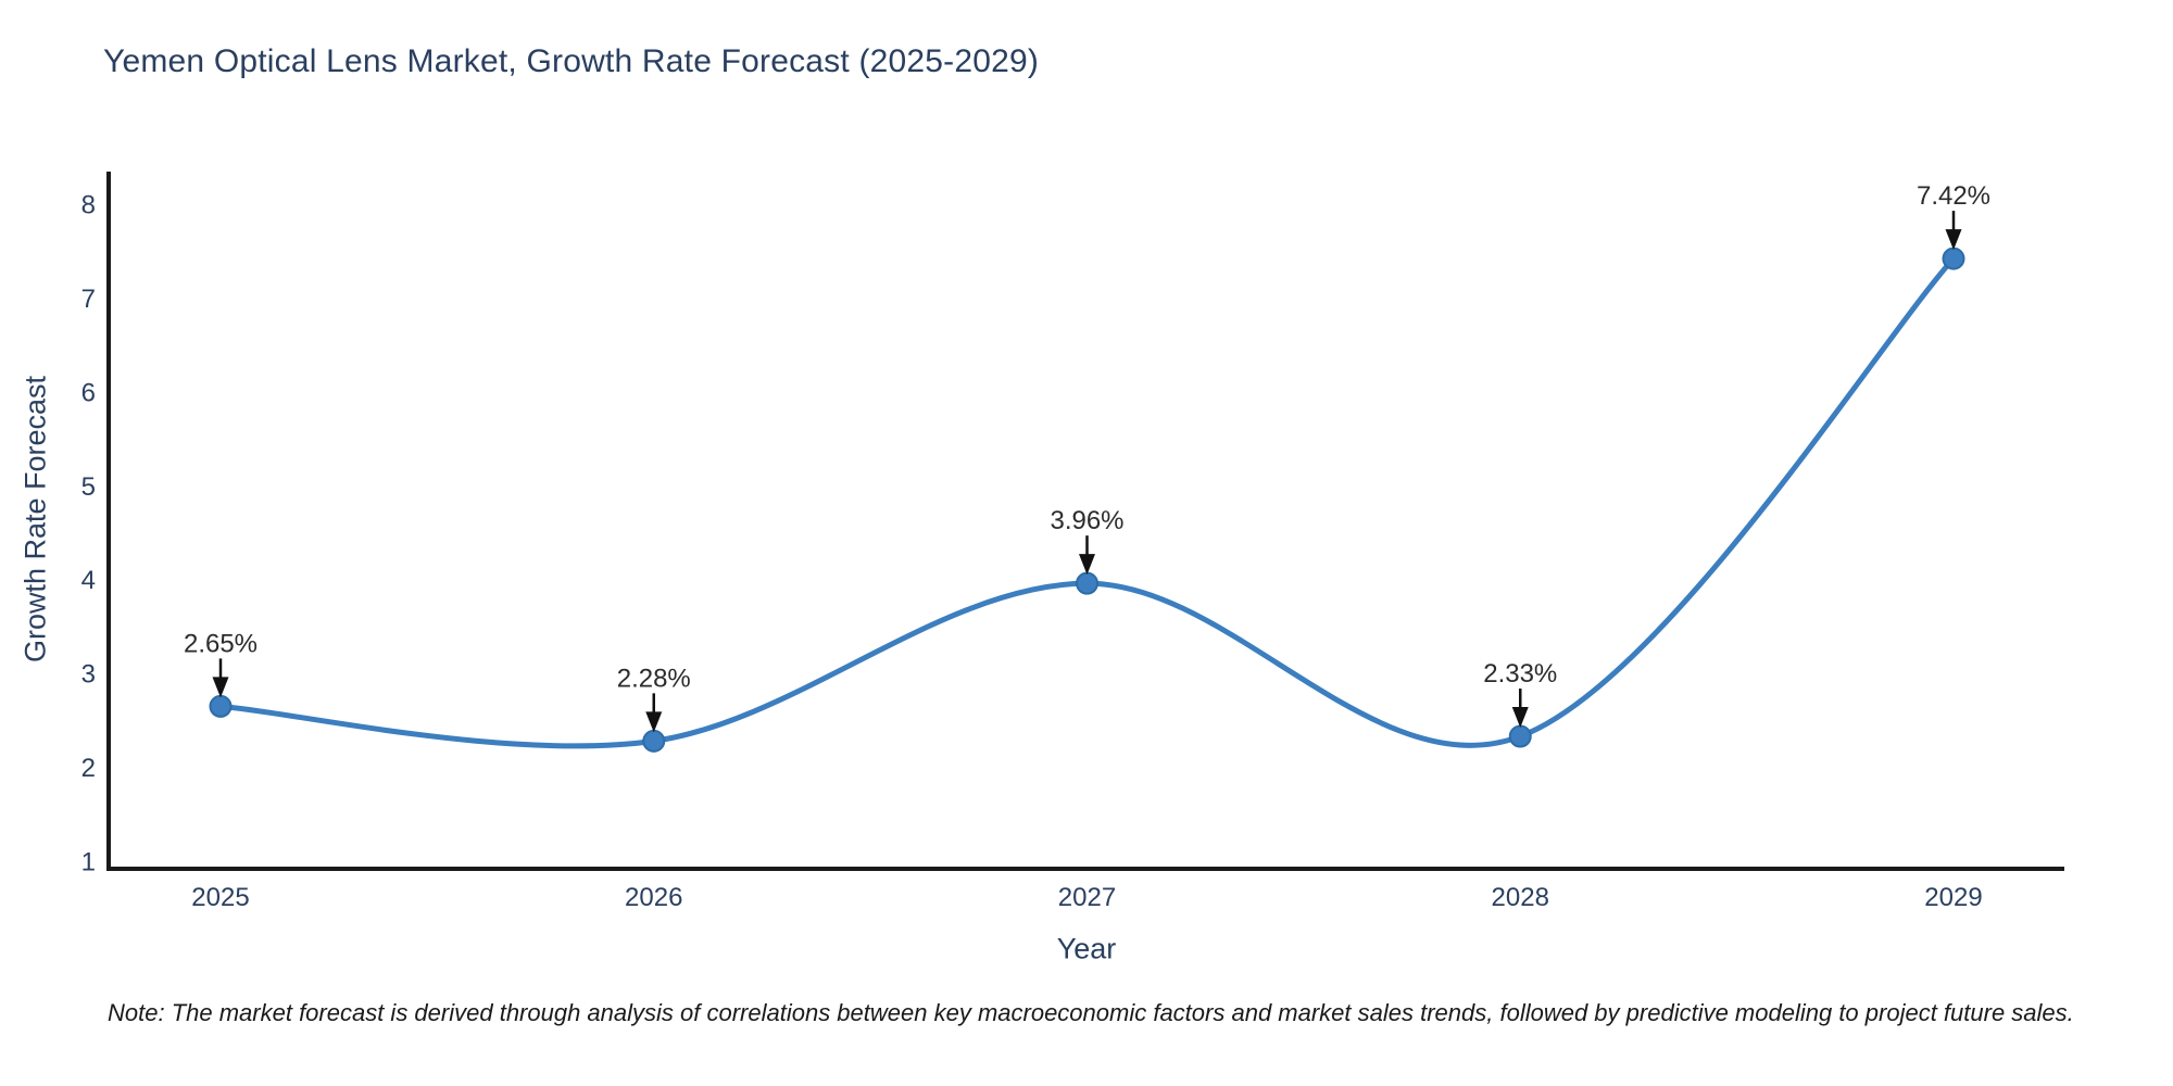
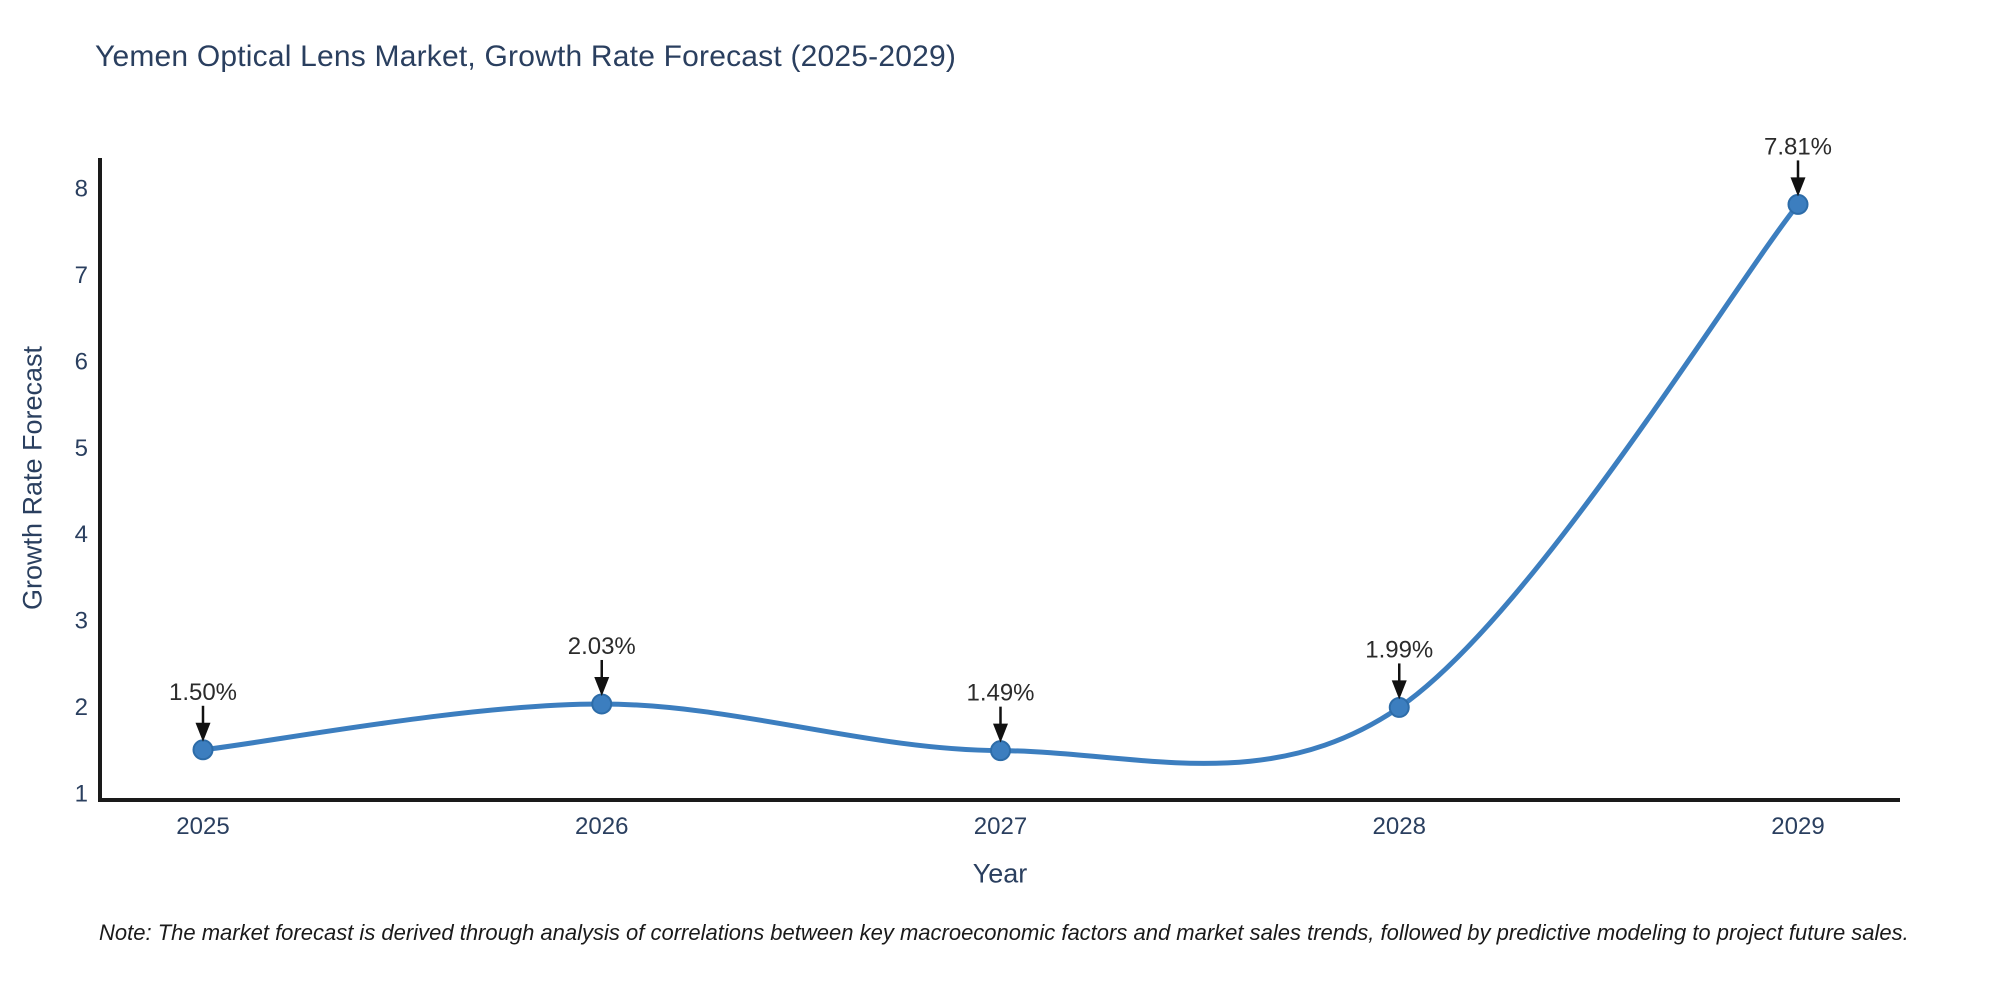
2025: 2.65% -> 1.50%
2026: 2.28% -> 2.03%
2027: 3.96% -> 1.49%
2028: 2.33% -> 1.99%
2029: 7.42% -> 7.81%
